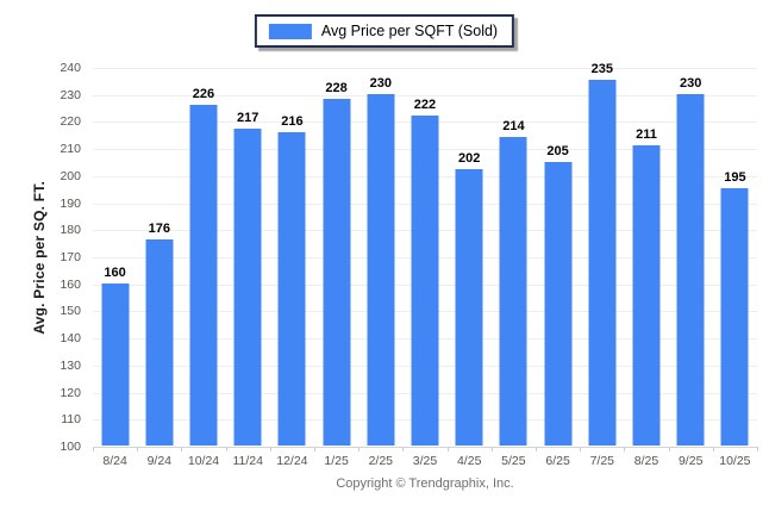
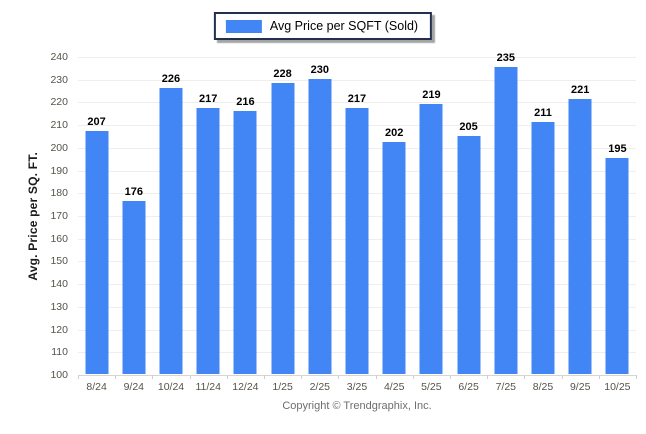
8/24: 160 -> 207
3/25: 222 -> 217
5/25: 214 -> 219
9/25: 230 -> 221
